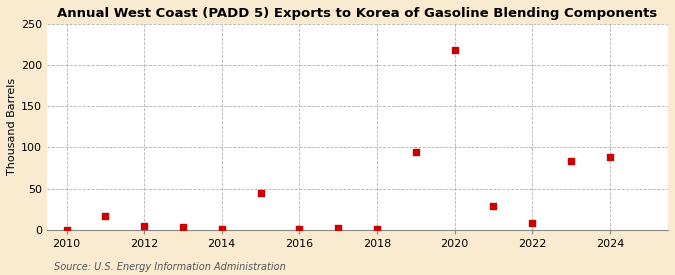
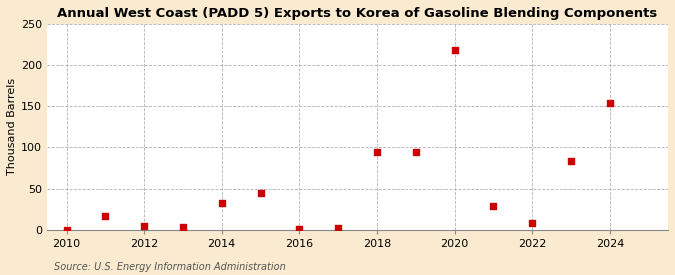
2014: 1 -> 32
2018: 1 -> 94
2024: 88 -> 154
